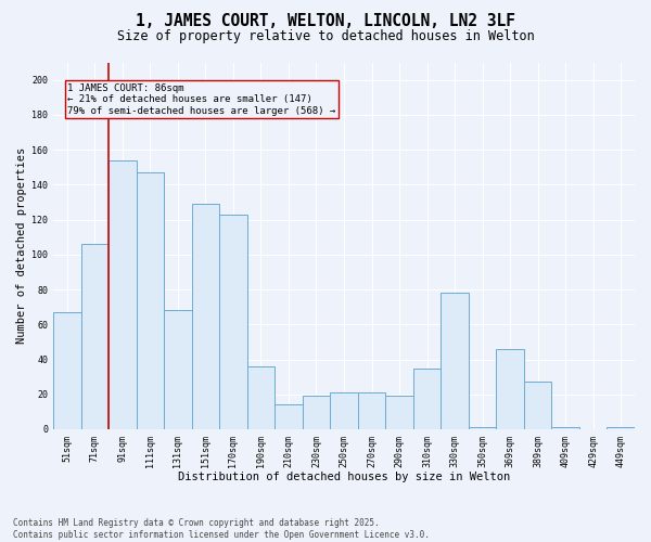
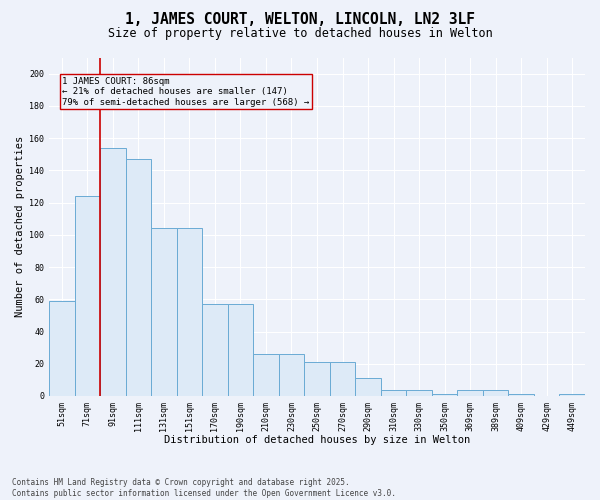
51sqm: 67 -> 59
71sqm: 106 -> 124
131sqm: 68 -> 104
151sqm: 129 -> 104
170sqm: 123 -> 57
190sqm: 36 -> 57
210sqm: 14 -> 26
230sqm: 19 -> 26
290sqm: 19 -> 11
310sqm: 35 -> 4
330sqm: 78 -> 4
369sqm: 46 -> 4
389sqm: 27 -> 4
